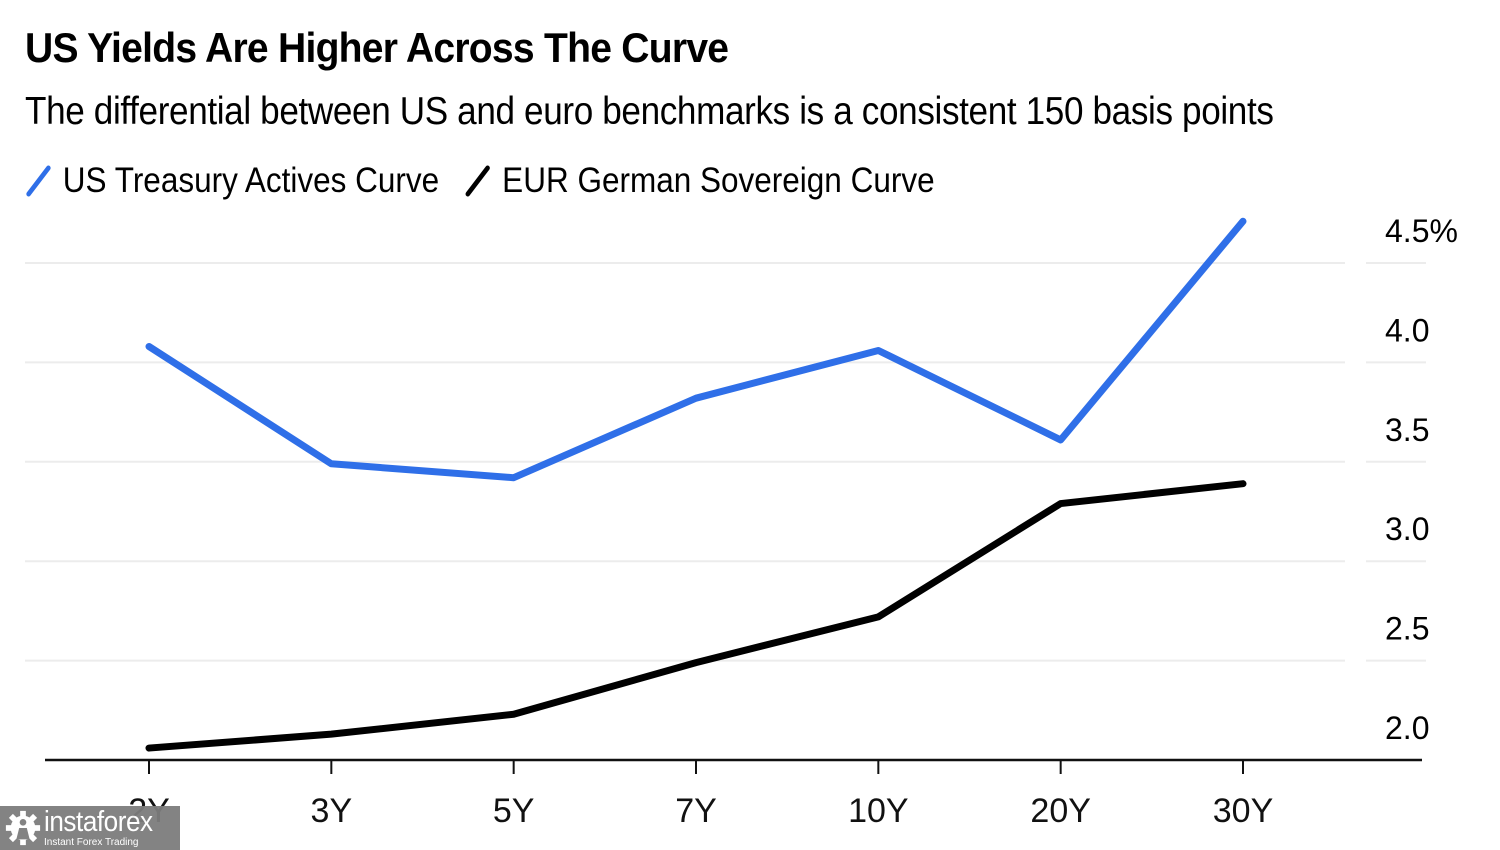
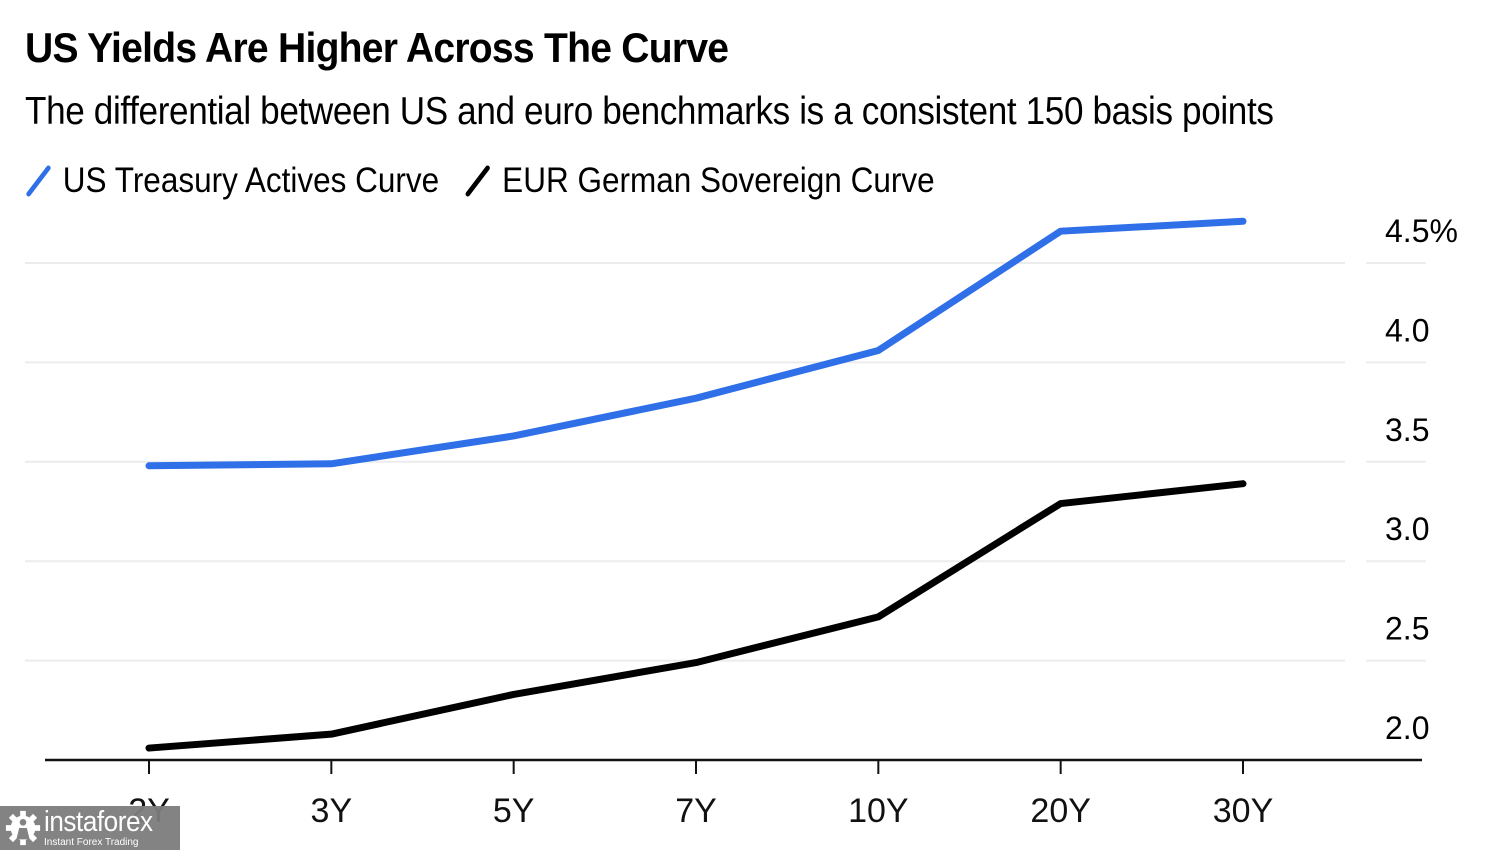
US Treasury Actives Curve/2Y: 4.08% -> 3.48%
US Treasury Actives Curve/5Y: 3.42% -> 3.63%
EUR German Sovereign Curve/5Y: 2.23% -> 2.33%
US Treasury Actives Curve/20Y: 3.61% -> 4.66%
